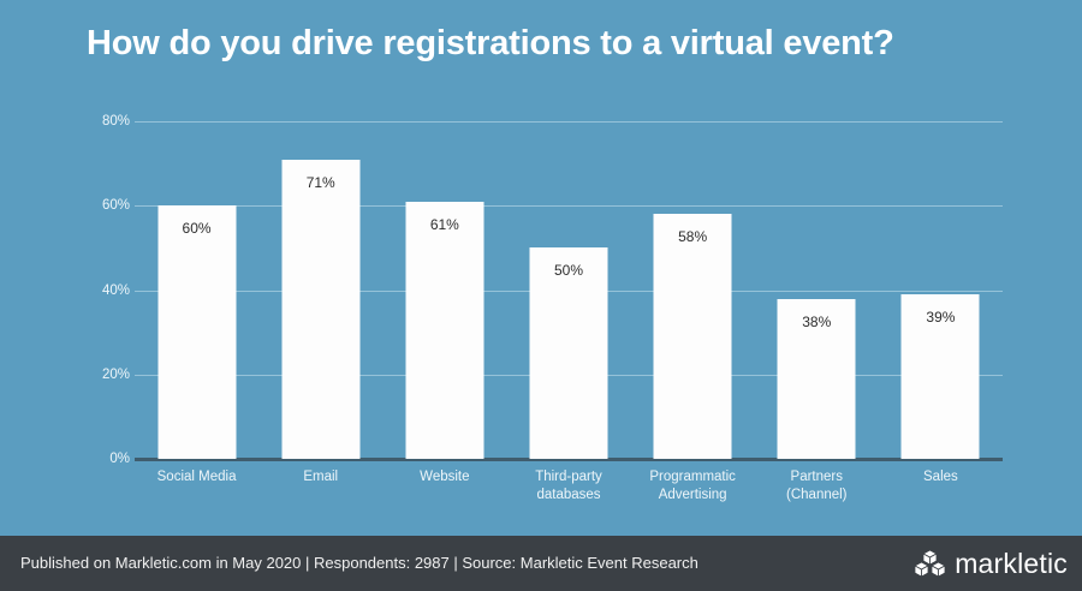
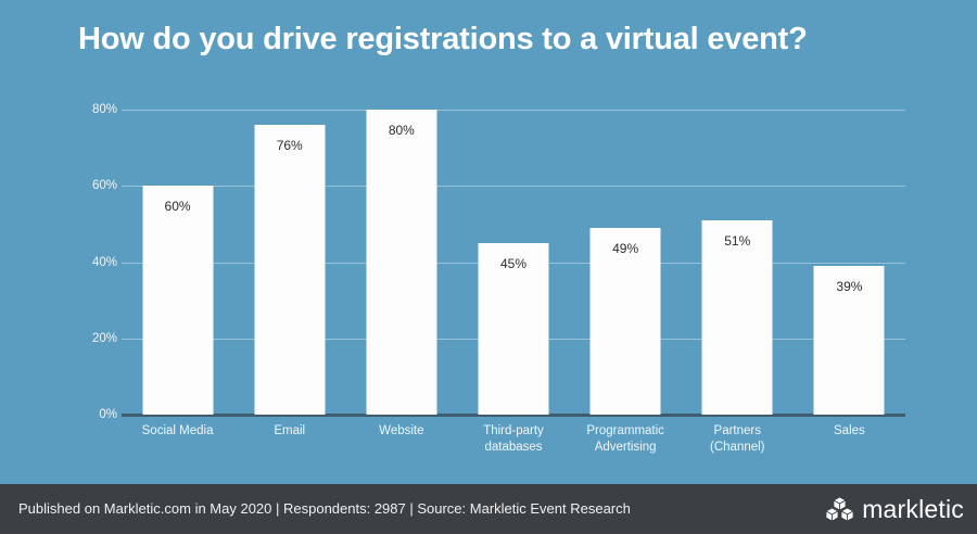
Email: 71% -> 76%
Website: 61% -> 80%
Third-party databases: 50% -> 45%
Programmatic Advertising: 58% -> 49%
Partners (Channel): 38% -> 51%
